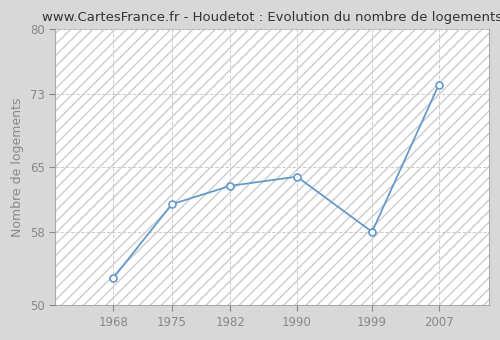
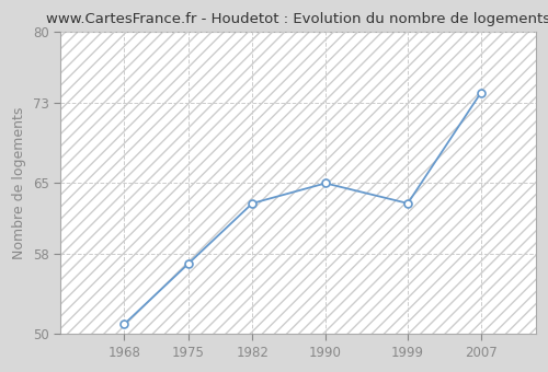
1968: 53 -> 51
1975: 61 -> 57
1990: 64 -> 65
1999: 58 -> 63
